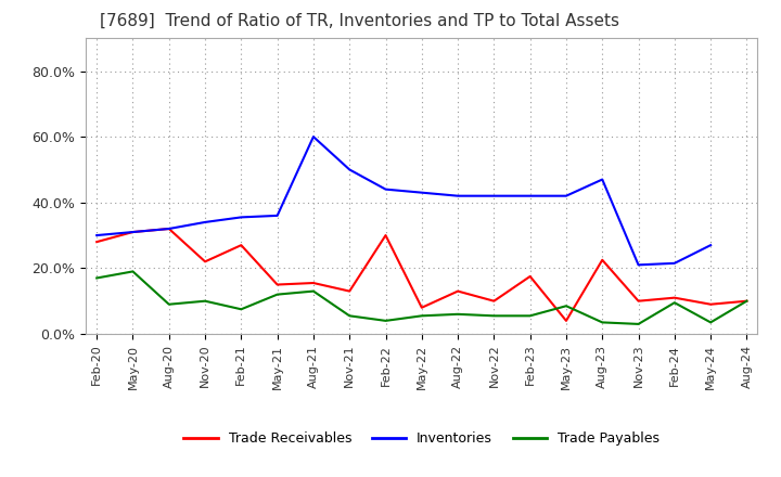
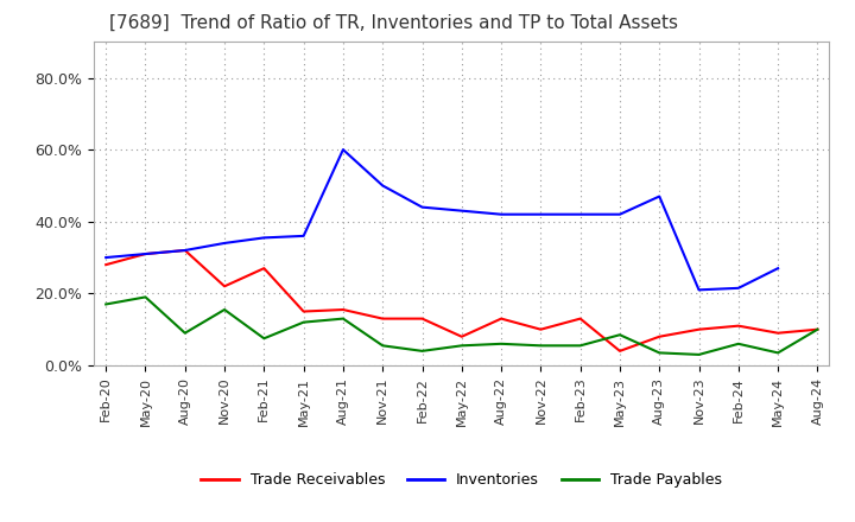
Trade Payables/Nov-20: 10.0% -> 15.5%
Trade Receivables/Feb-22: 30.0% -> 13.0%
Trade Receivables/Feb-23: 17.5% -> 13.0%
Trade Receivables/Aug-23: 22.5% -> 8.0%
Trade Payables/Feb-24: 9.5% -> 6.0%
